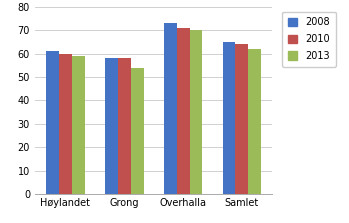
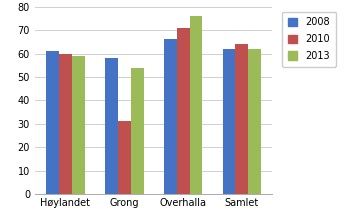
2010/Grong: 58 -> 31
2008/Overhalla: 73 -> 66
2013/Overhalla: 70 -> 76
2008/Samlet: 65 -> 62
